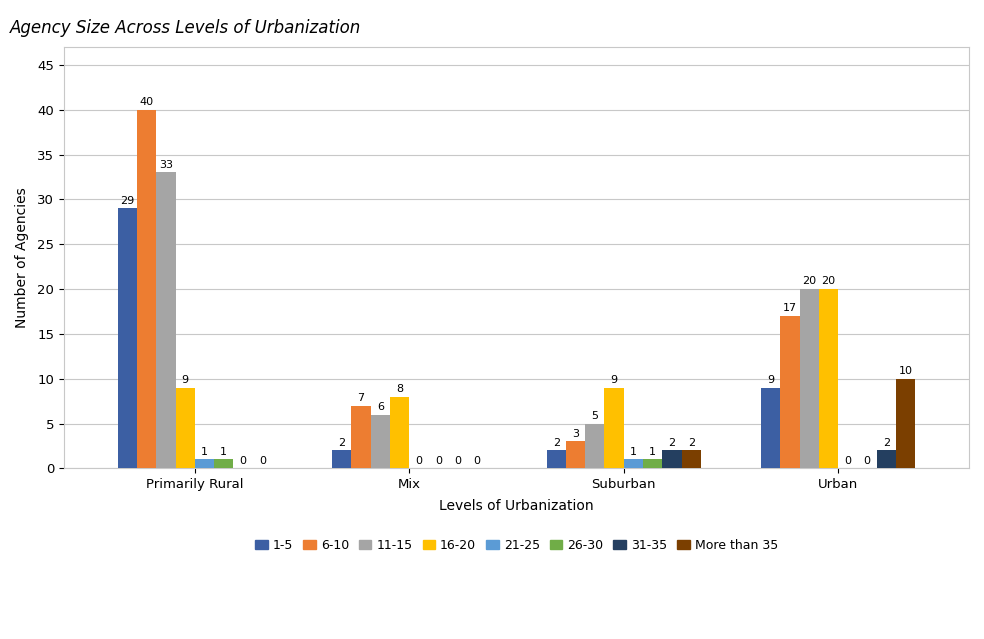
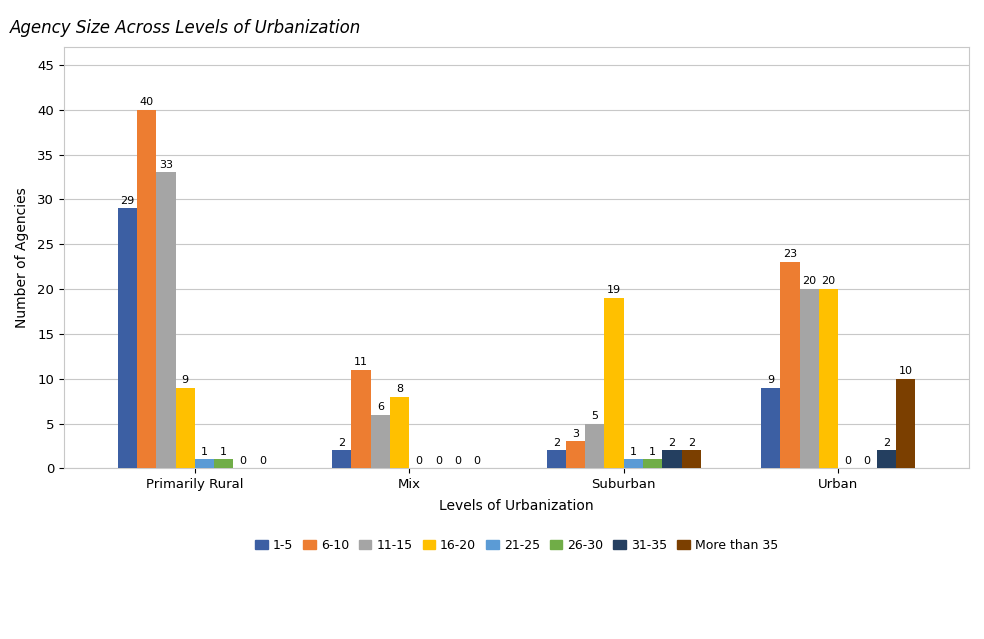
6-10/Mix: 7 -> 11
16-20/Suburban: 9 -> 19
6-10/Urban: 17 -> 23
